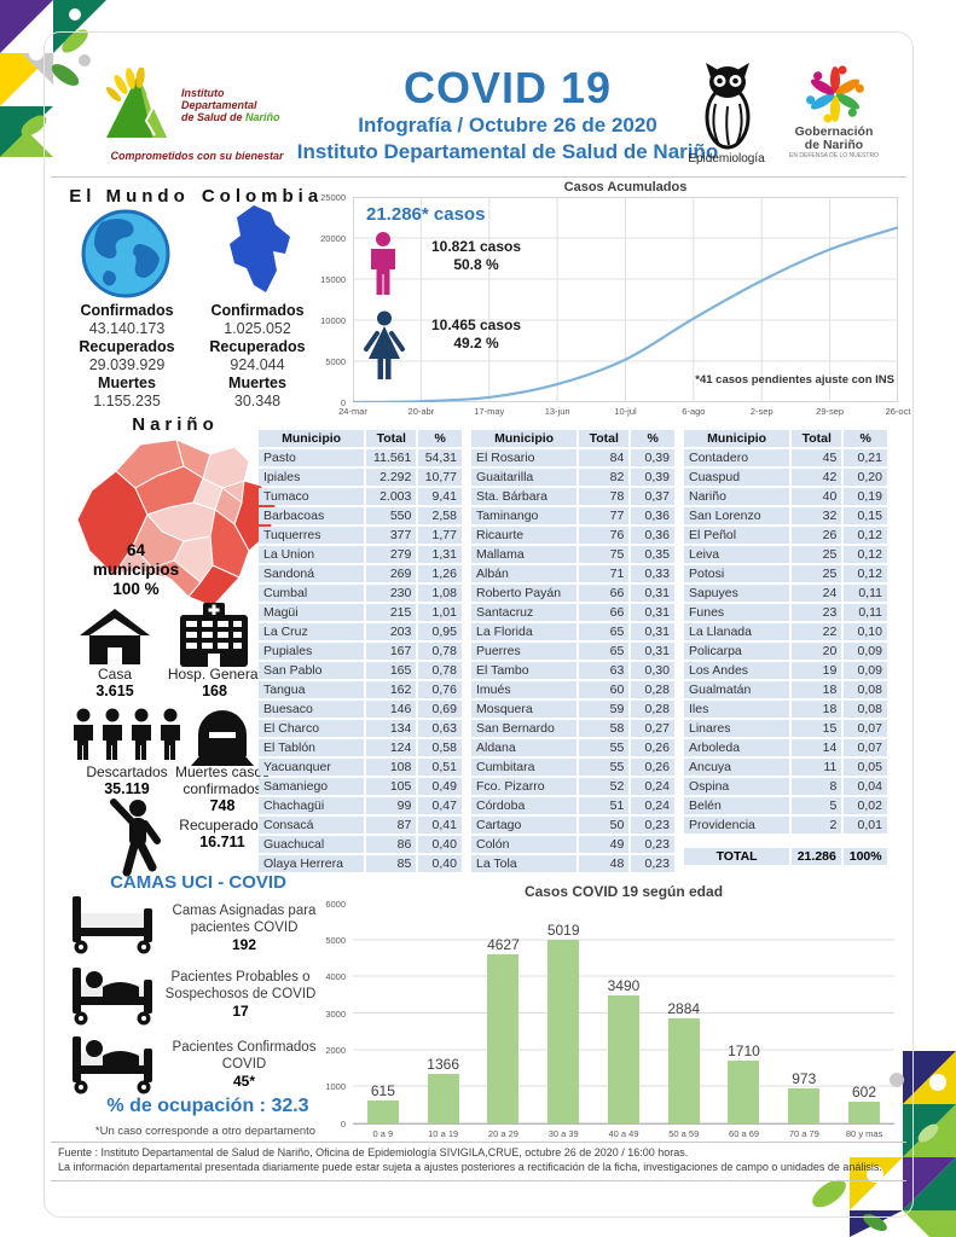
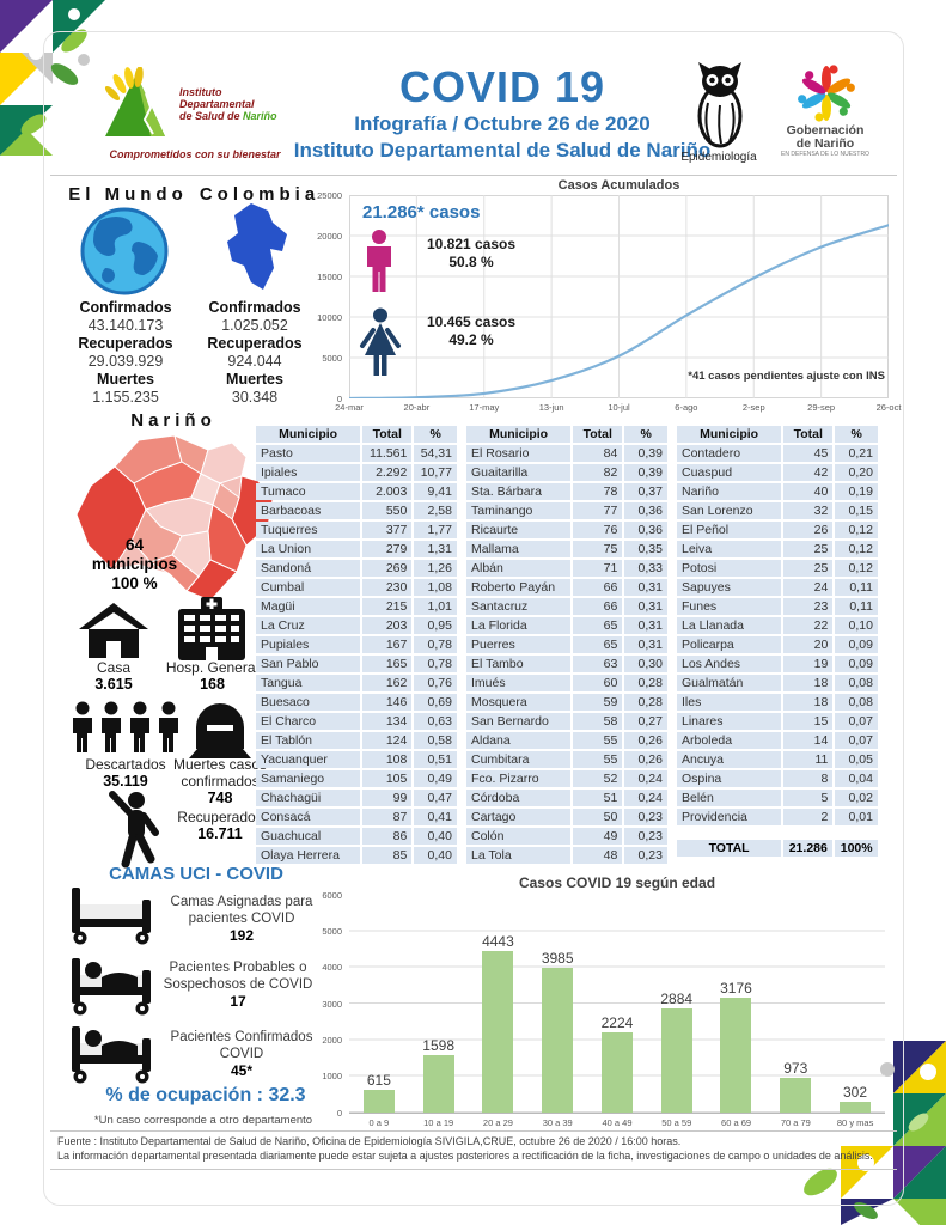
Casos COVID 19 según edad/10 a 19: 1366 -> 1598
Casos COVID 19 según edad/20 a 29: 4627 -> 4443
Casos COVID 19 según edad/30 a 39: 5019 -> 3985
Casos COVID 19 según edad/40 a 49: 3490 -> 2224
Casos COVID 19 según edad/60 a 69: 1710 -> 3176
Casos COVID 19 según edad/80 y mas: 602 -> 302
